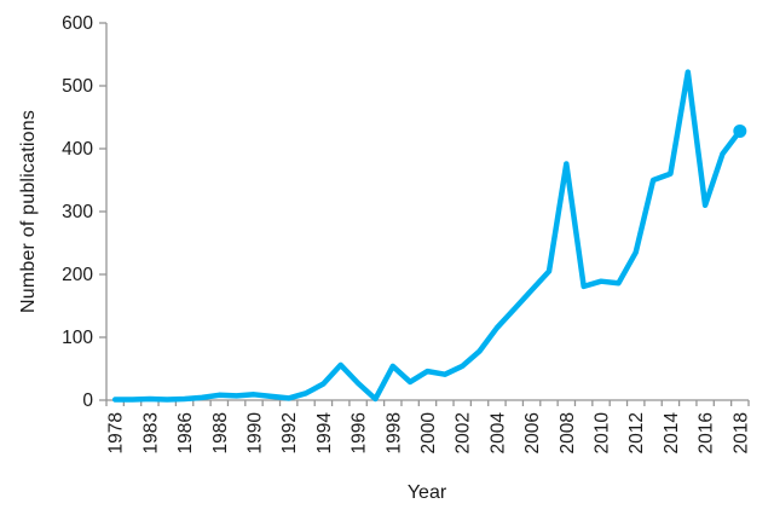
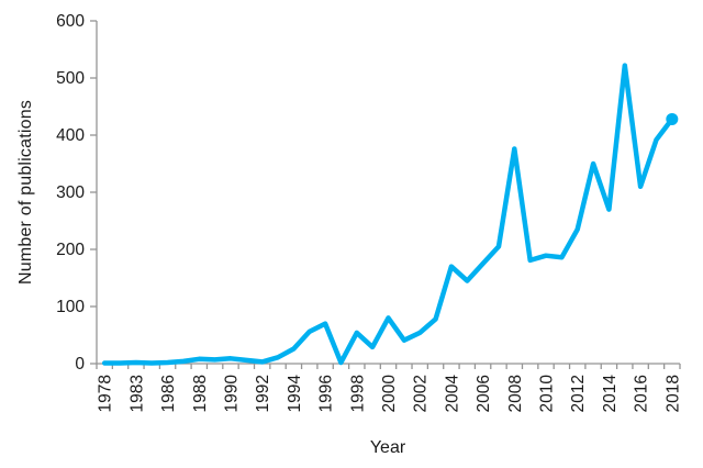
1996: 30 -> 70
2000: 50 -> 80
2004: 120 -> 170
2014: 360 -> 270
